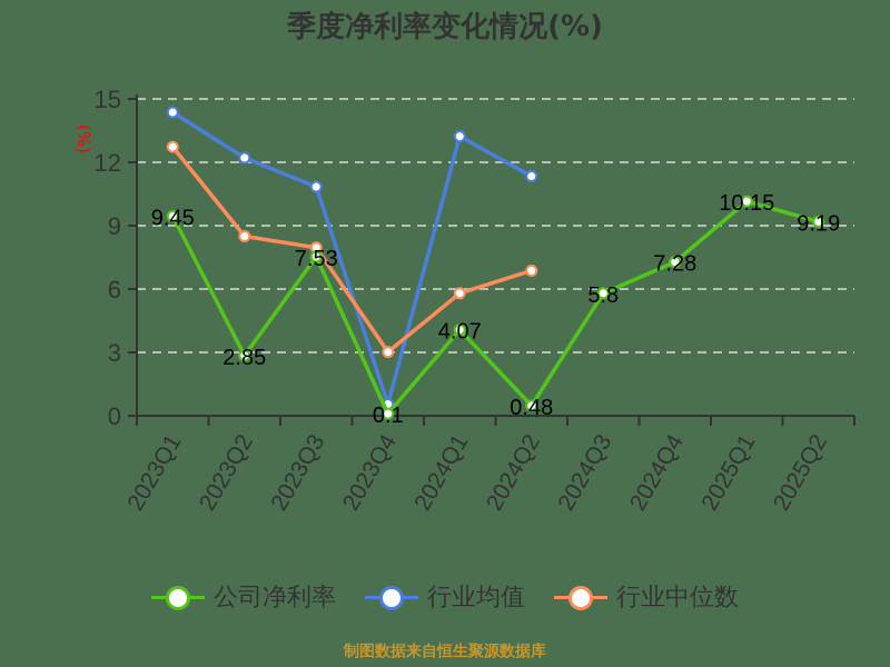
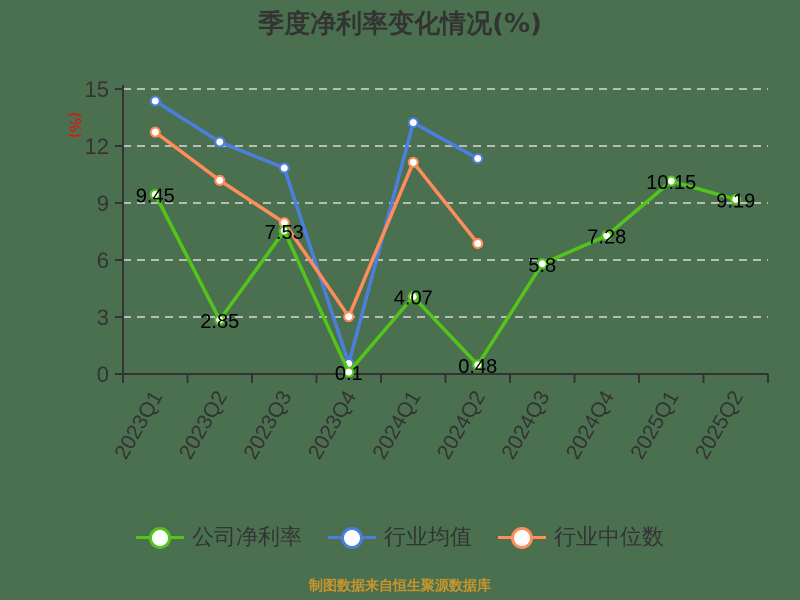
行业中位数/2023Q2: 8.5 -> 10.2
行业中位数/2024Q1: 5.8 -> 11.1
